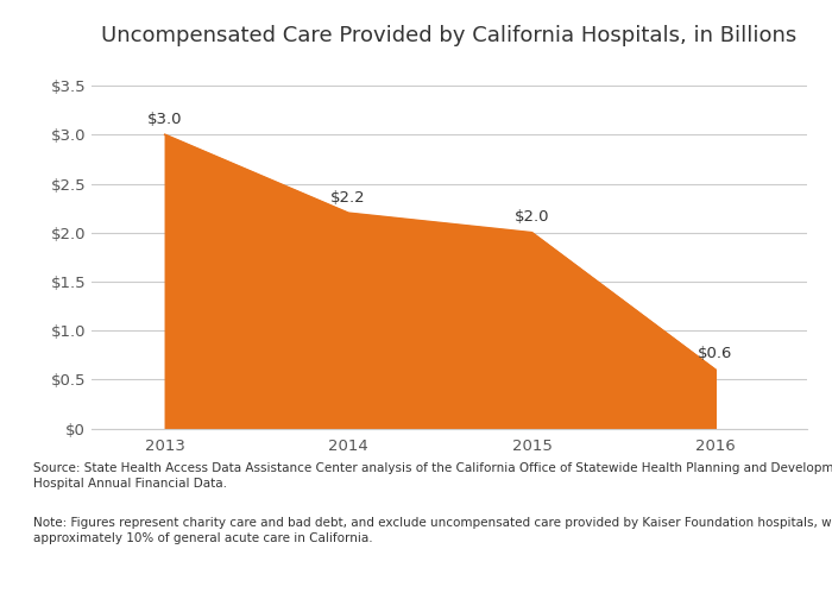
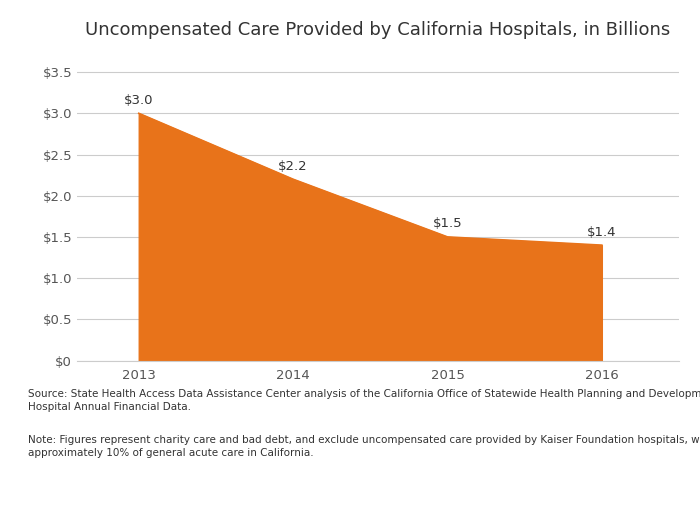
2015: $2.0 -> $1.5
2016: $0.6 -> $1.4
